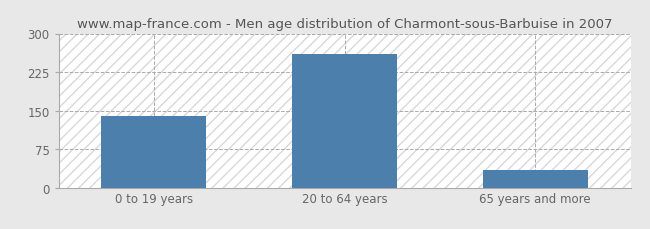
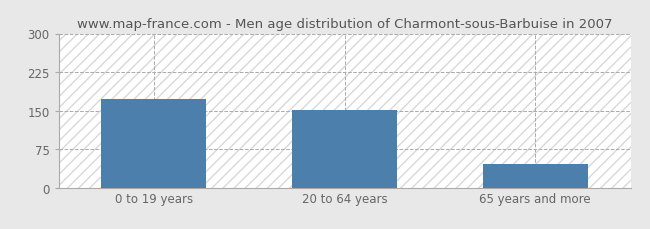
0 to 19 years: 140 -> 172
20 to 64 years: 260 -> 152
65 years and more: 35 -> 46
